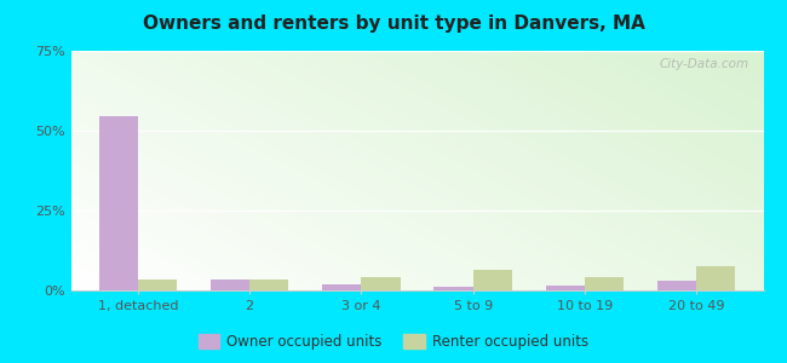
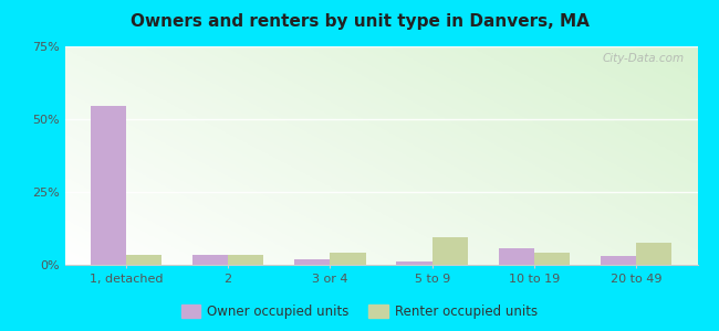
Renter occupied units/5 to 9: 6.5% -> 9.5%
Owner occupied units/10 to 19: 1.5% -> 5.5%
